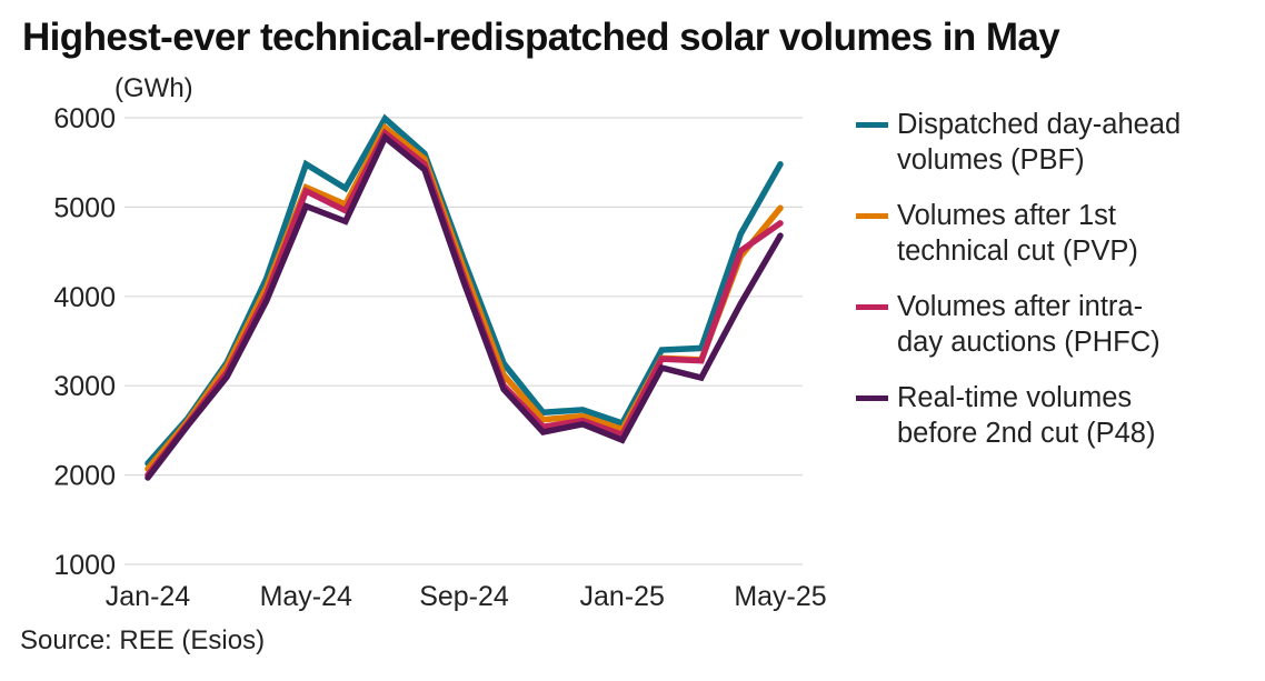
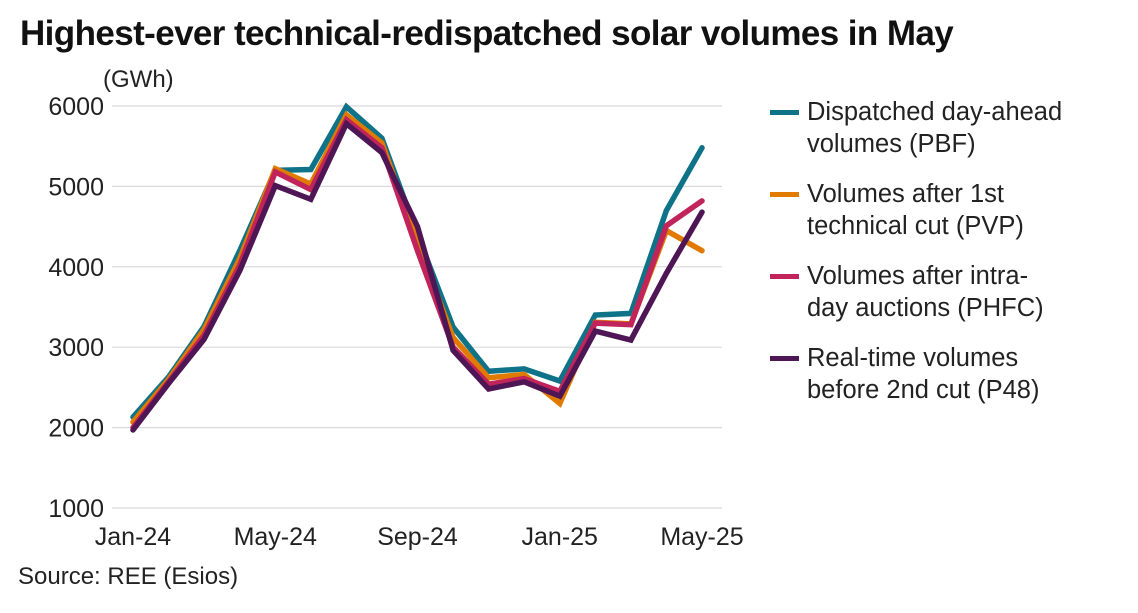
Dispatched day-ahead volumes (PBF)/May-24: 5500 -> 5200
Real-time volumes before 2nd cut (P48)/Sep-24: 4200 -> 4500
Volumes after 1st technical cut (PVP)/Jan-25: 2500 -> 2300
Volumes after 1st technical cut (PVP)/May-25: 5000 -> 4200
